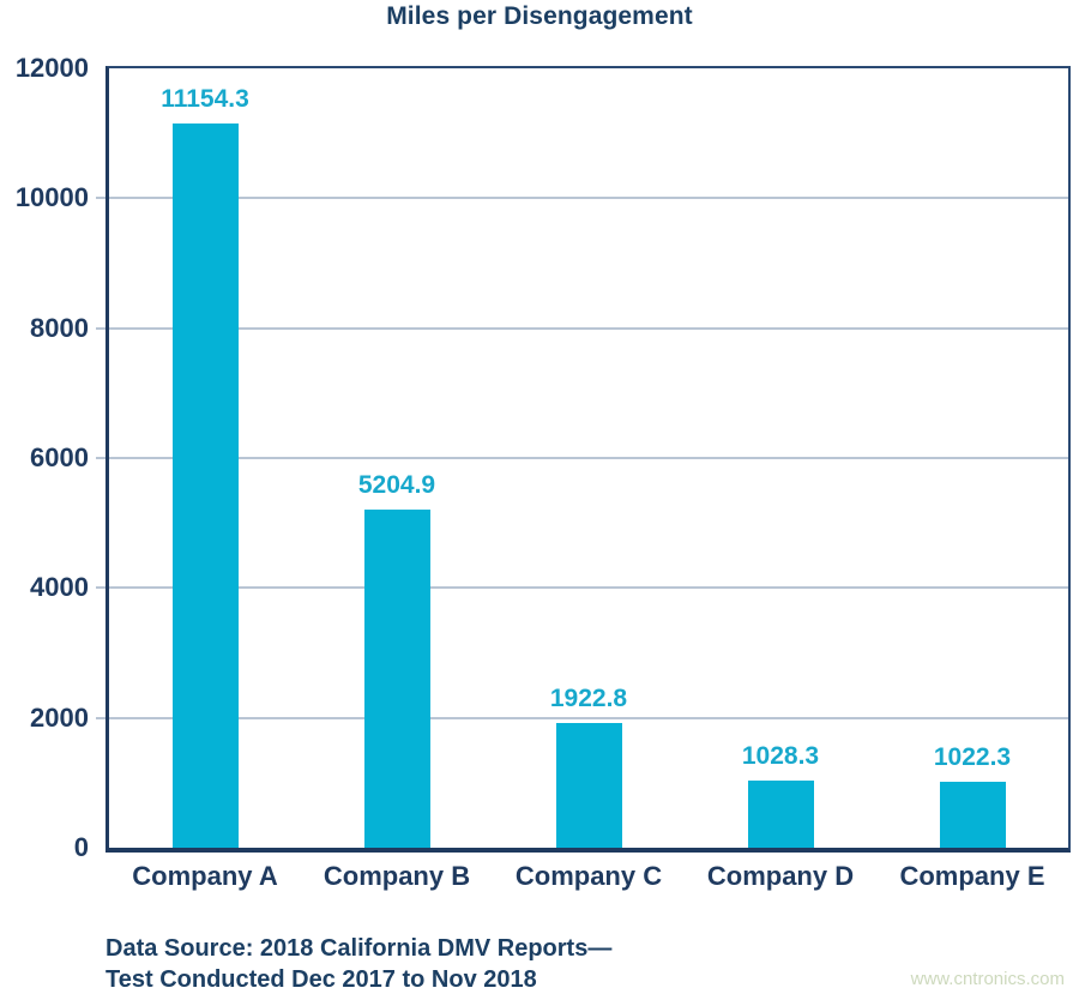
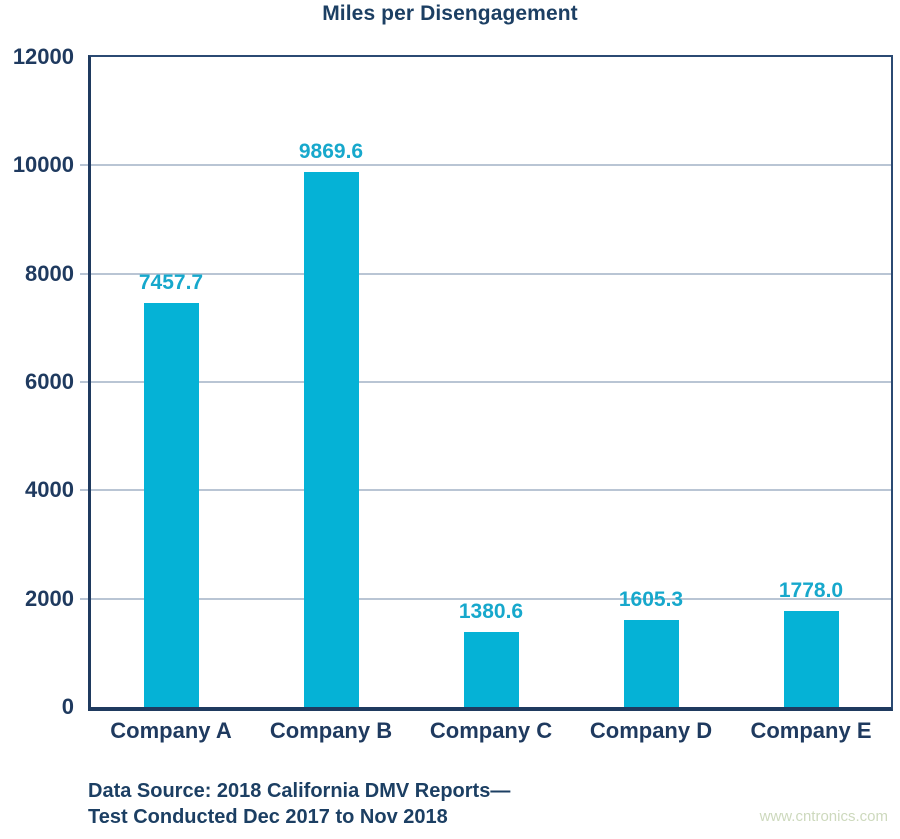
Company A: 11154.3 -> 7457.7
Company B: 5204.9 -> 9869.6
Company C: 1922.8 -> 1380.6
Company D: 1028.3 -> 1605.3
Company E: 1022.3 -> 1778.0
